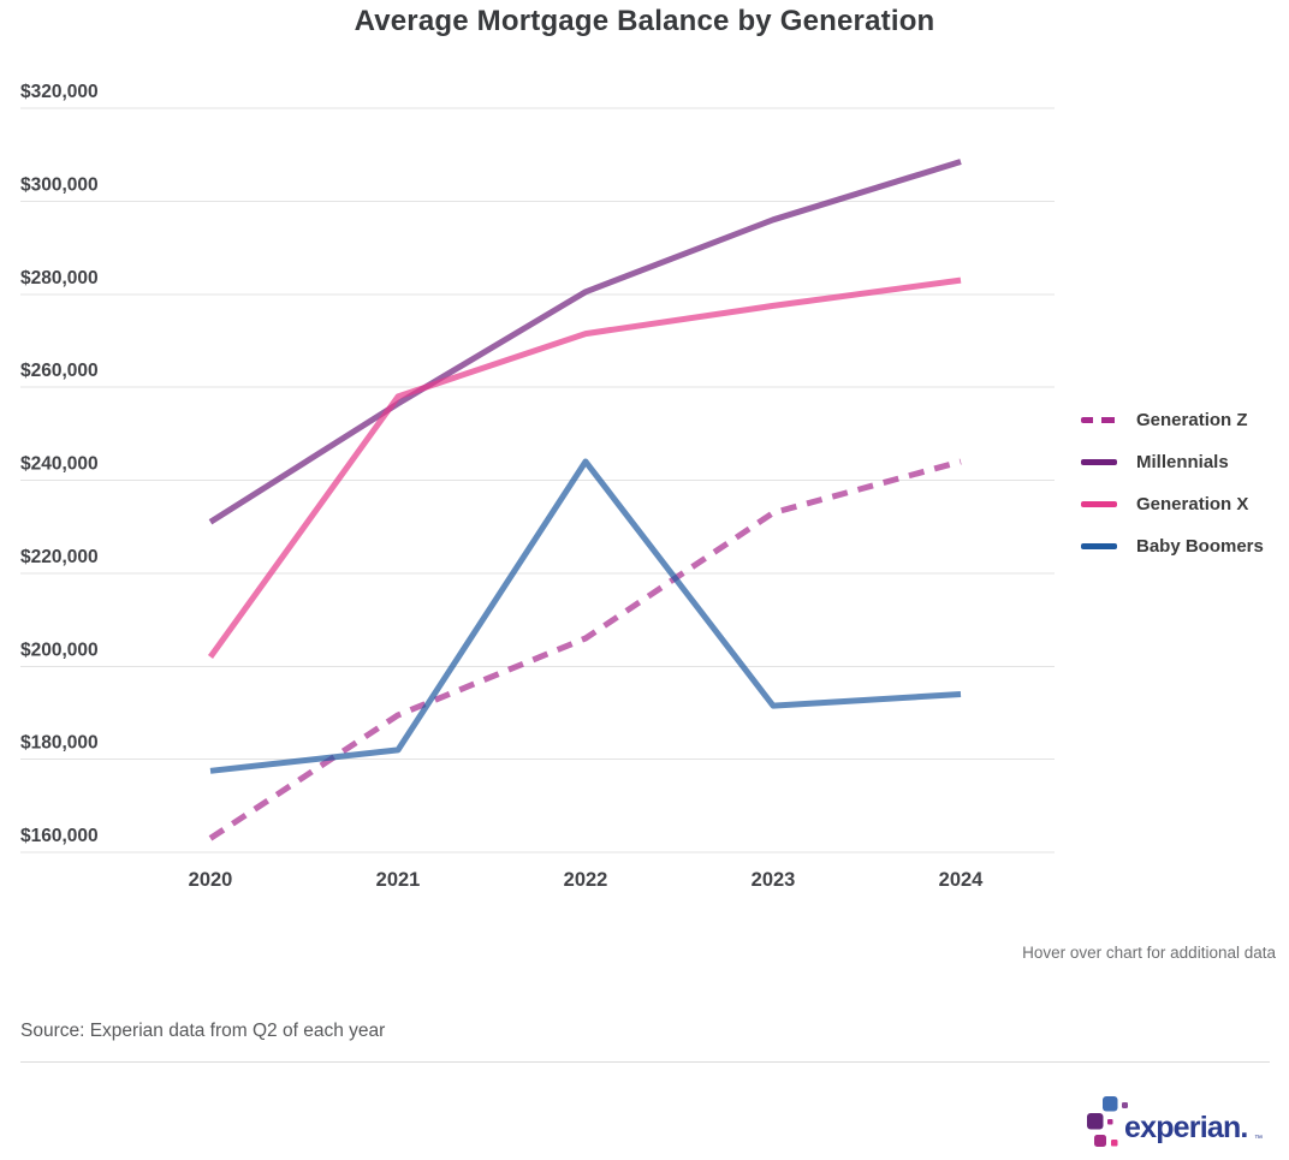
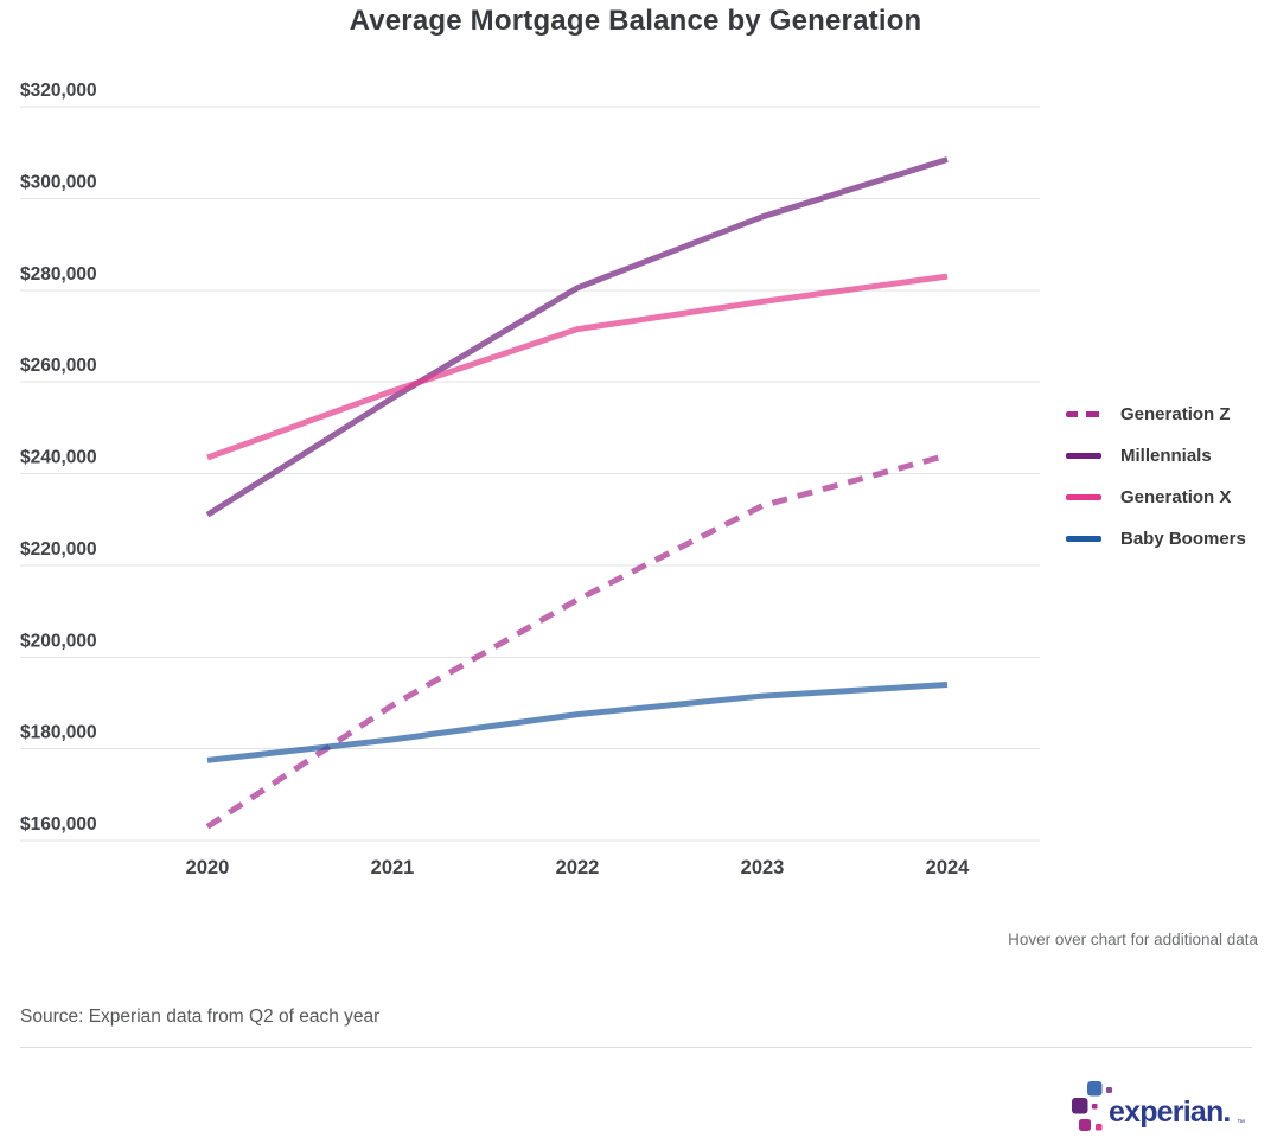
Generation X/2020: $202000 -> $244000
Generation Z/2022: $206000 -> $212000
Baby Boomers/2022: $244000 -> $188000
